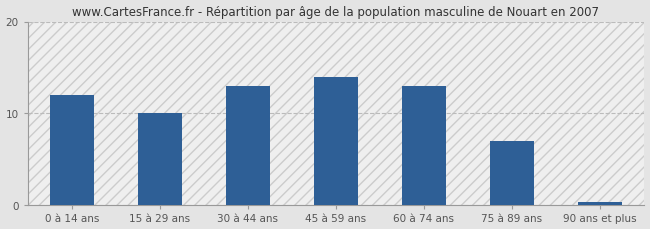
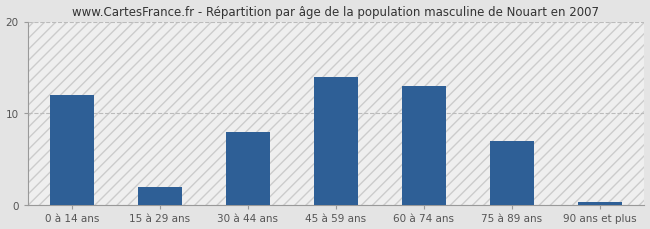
15 à 29 ans: 10.0 -> 2.0
30 à 44 ans: 13.0 -> 8.0
